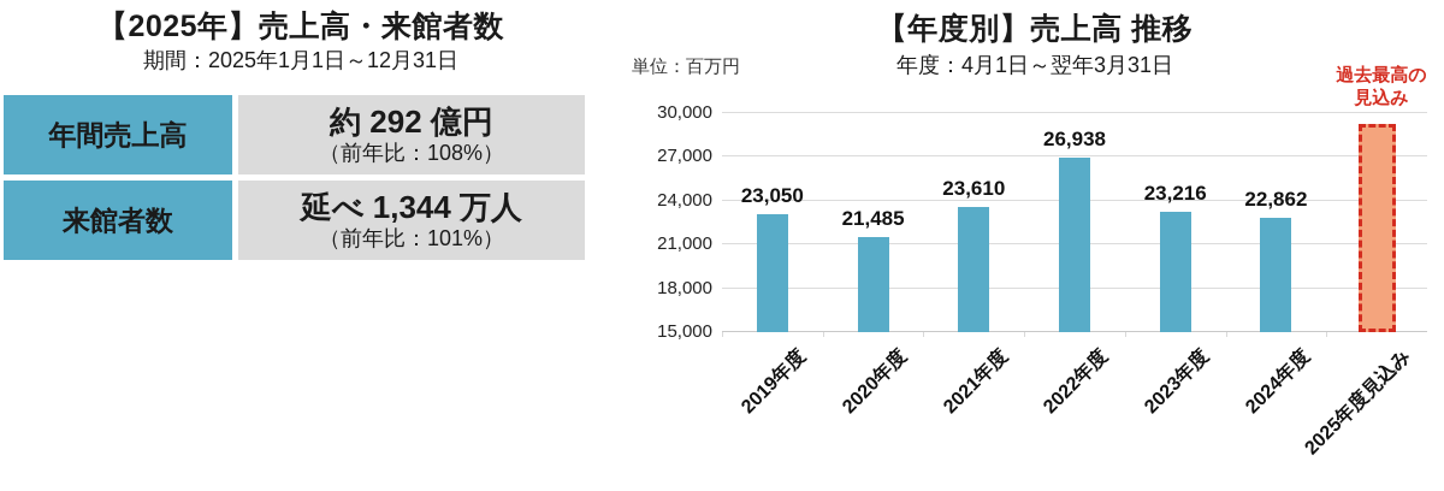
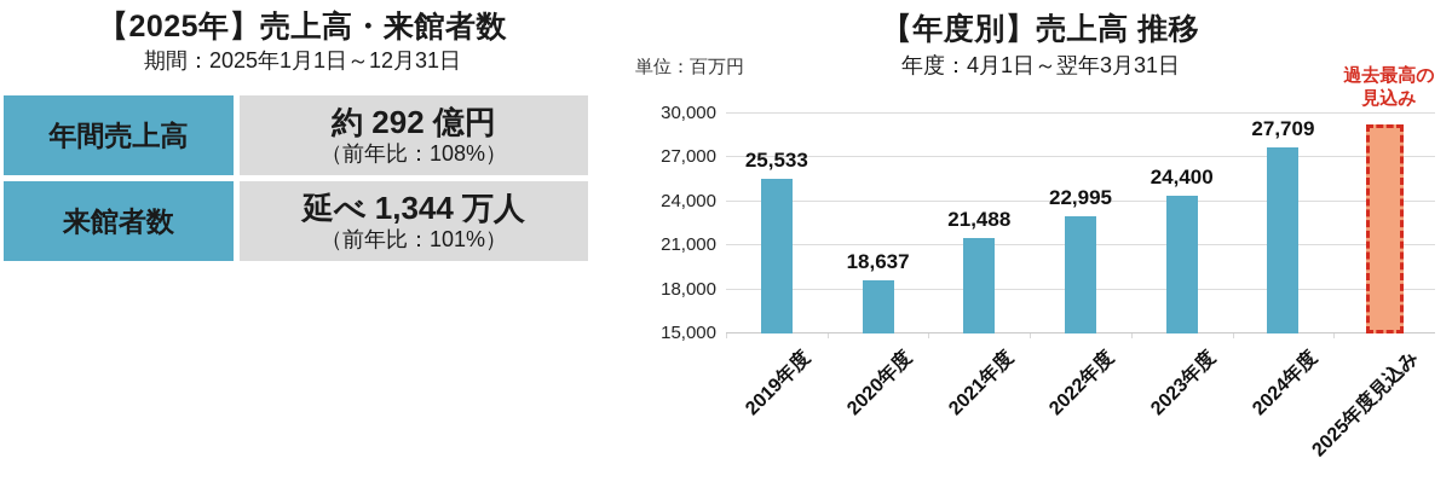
2019年度: 23,050 -> 25,533
2020年度: 21,485 -> 18,637
2021年度: 23,610 -> 21,488
2022年度: 26,938 -> 22,995
2023年度: 23,216 -> 24,400
2024年度: 22,862 -> 27,709
